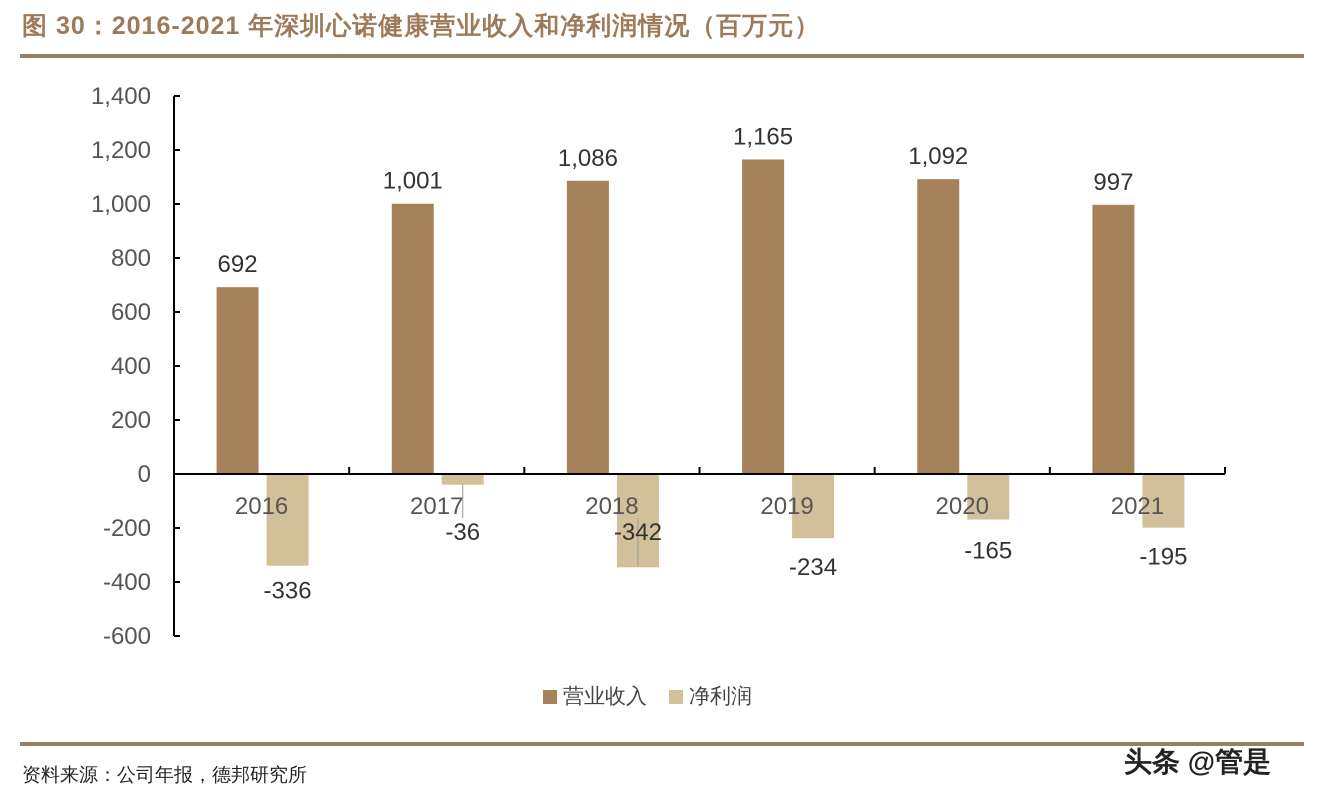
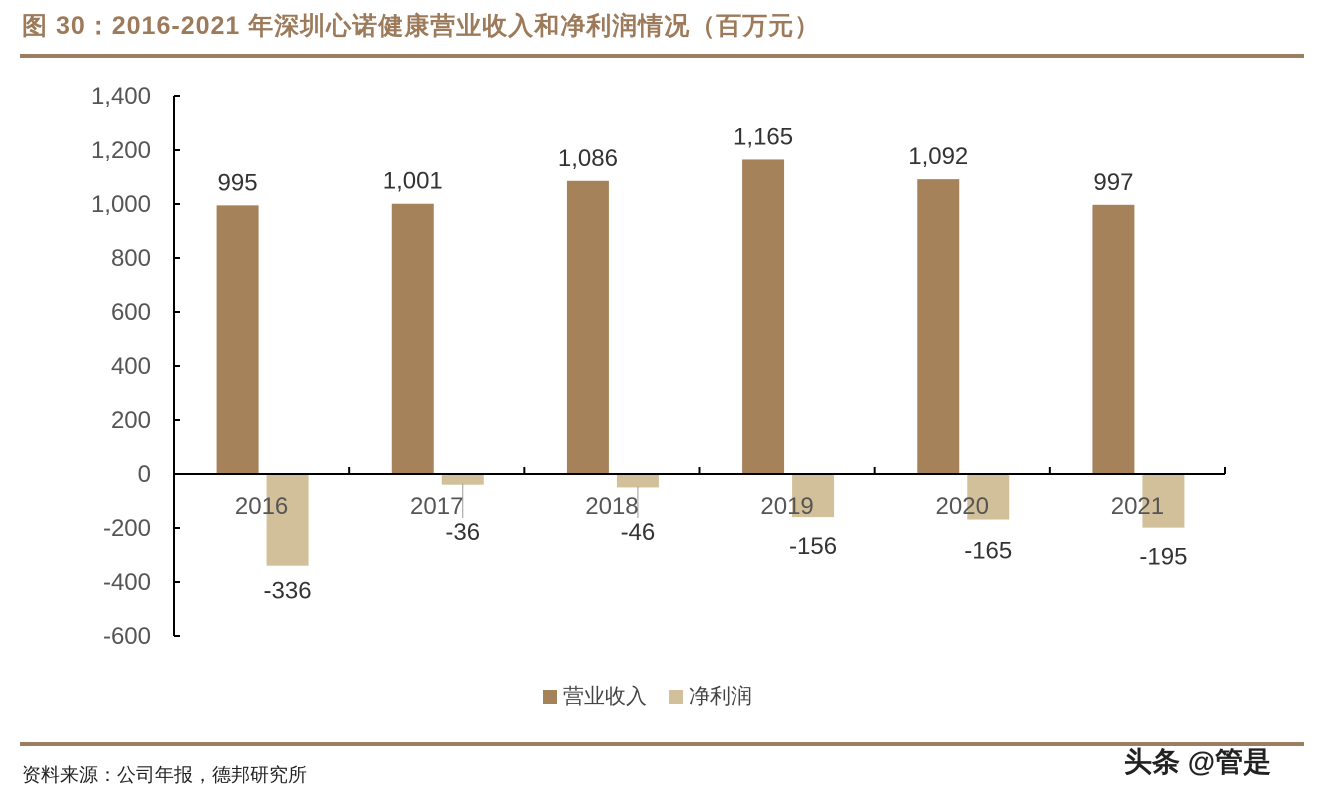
营业收入/2016: 692 -> 995
净利润/2018: -342 -> -46
净利润/2019: -234 -> -156
